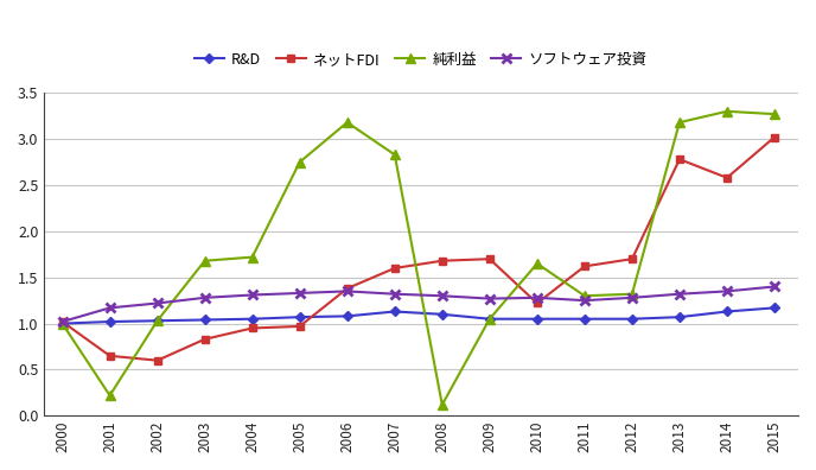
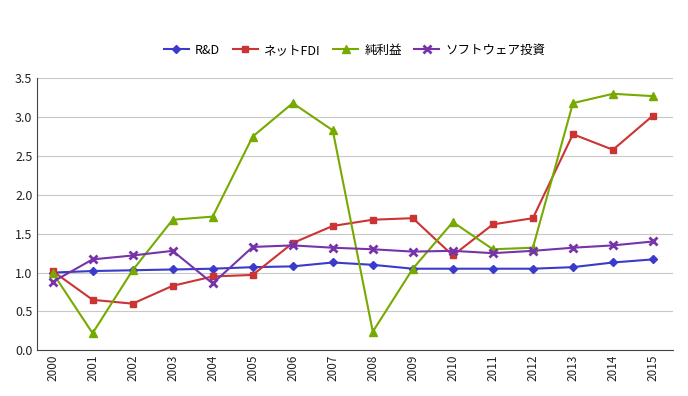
ソフトウェア投資/2000: 1.02 -> 0.88
ソフトウェア投資/2004: 1.31 -> 0.86
純利益/2008: 0.12 -> 0.24
